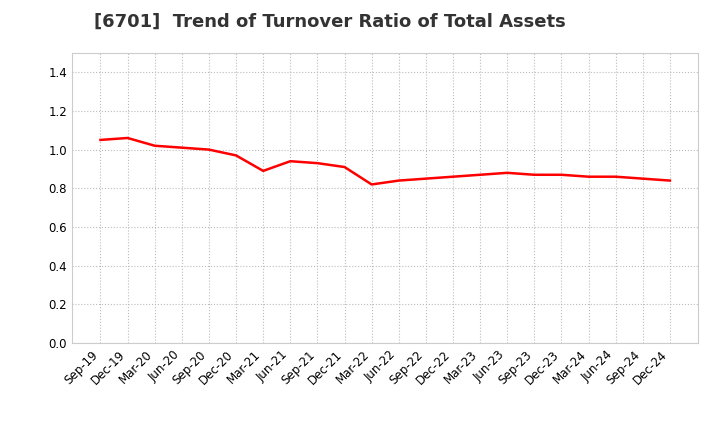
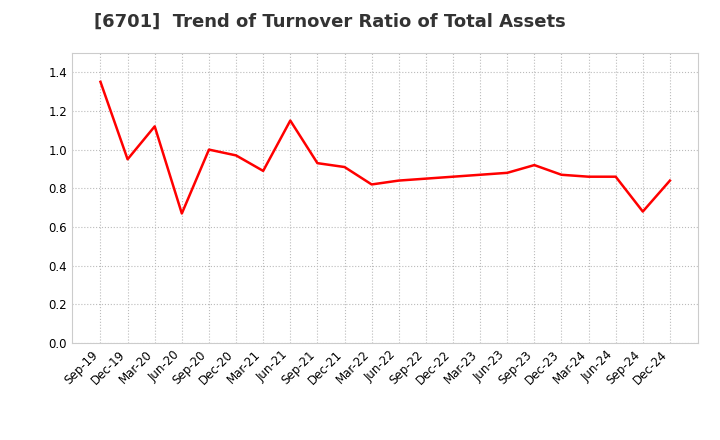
Sep-19: 1.05 -> 1.35
Dec-19: 1.06 -> 0.95
Mar-20: 1.02 -> 1.12
Jun-20: 1.01 -> 0.67
Jun-21: 0.94 -> 1.15
Sep-23: 0.87 -> 0.92
Sep-24: 0.85 -> 0.68
